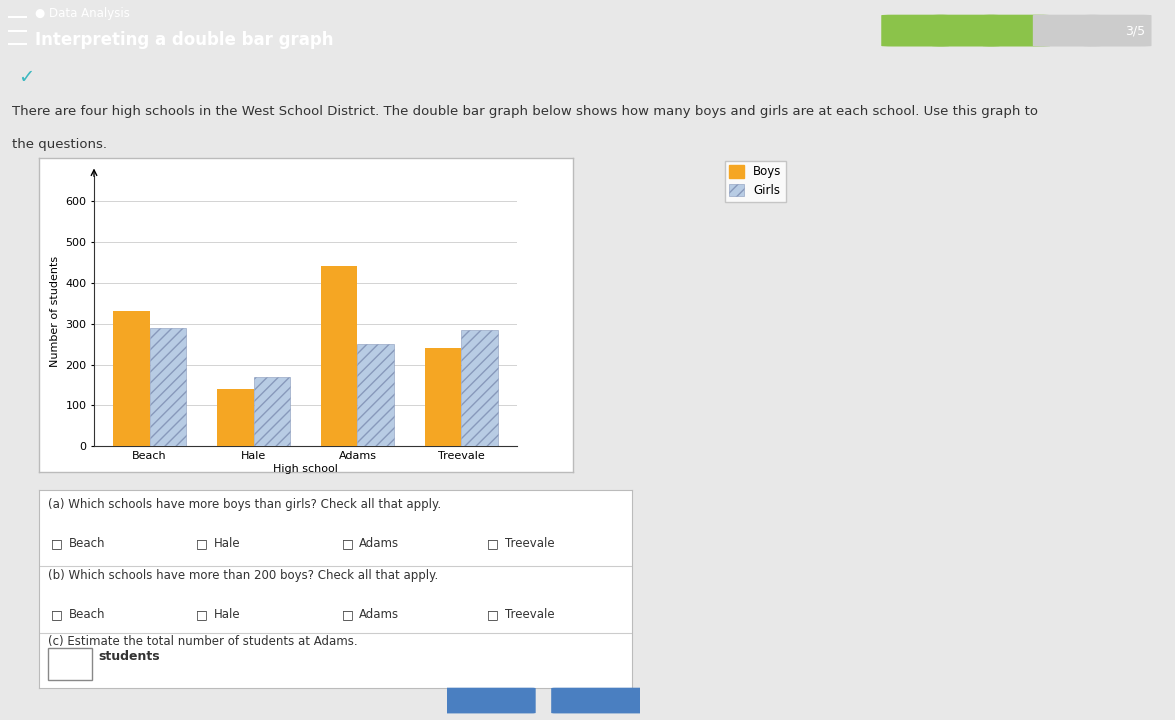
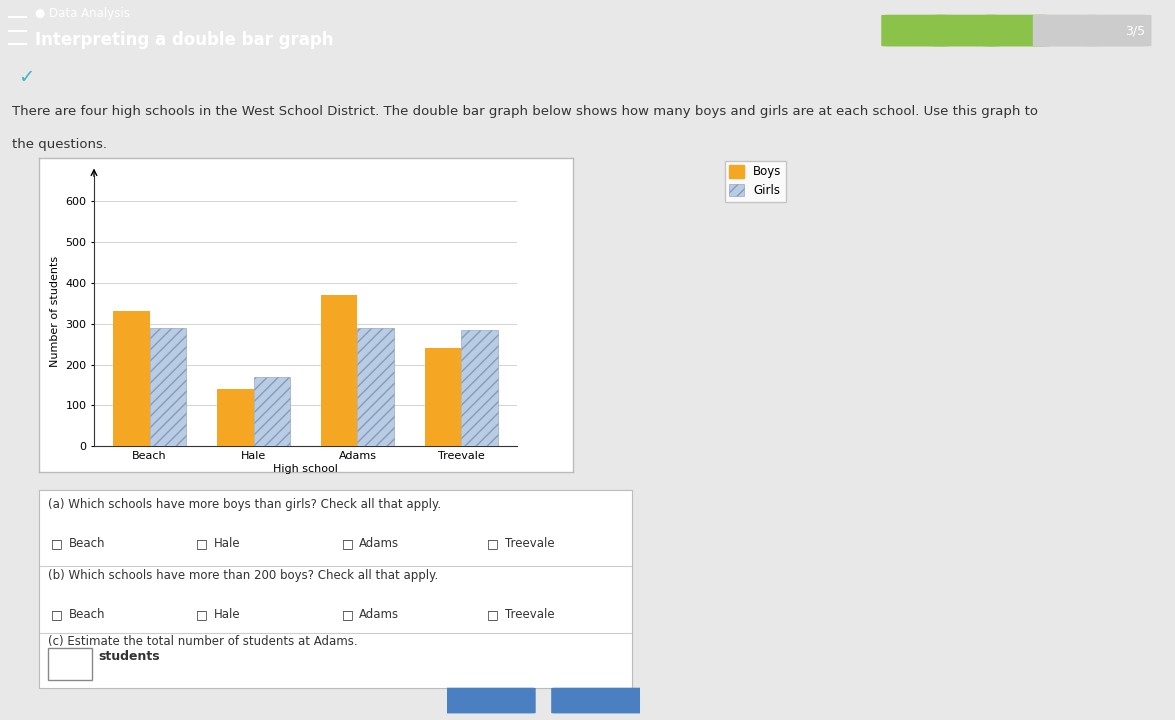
Boys/Adams: 440 -> 370
Girls/Adams: 250 -> 290
